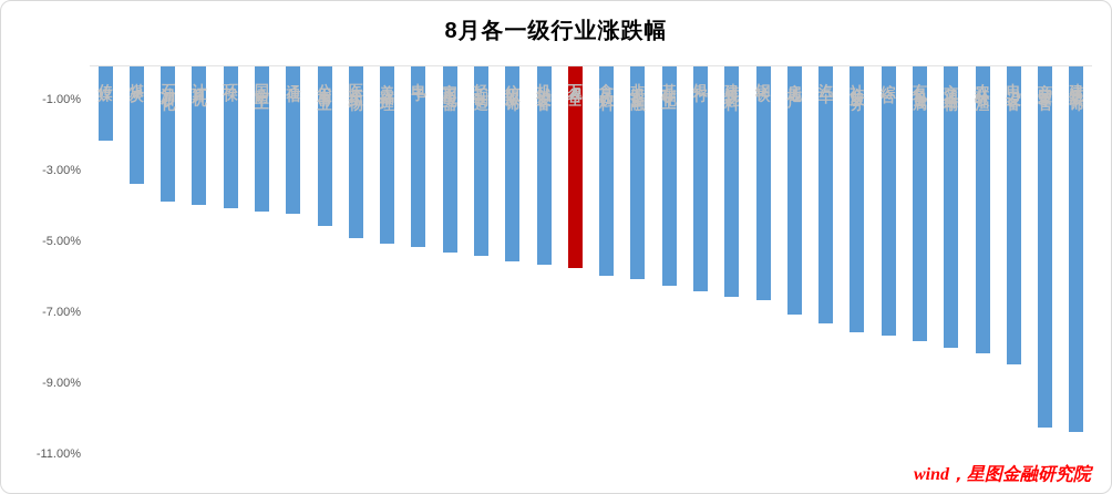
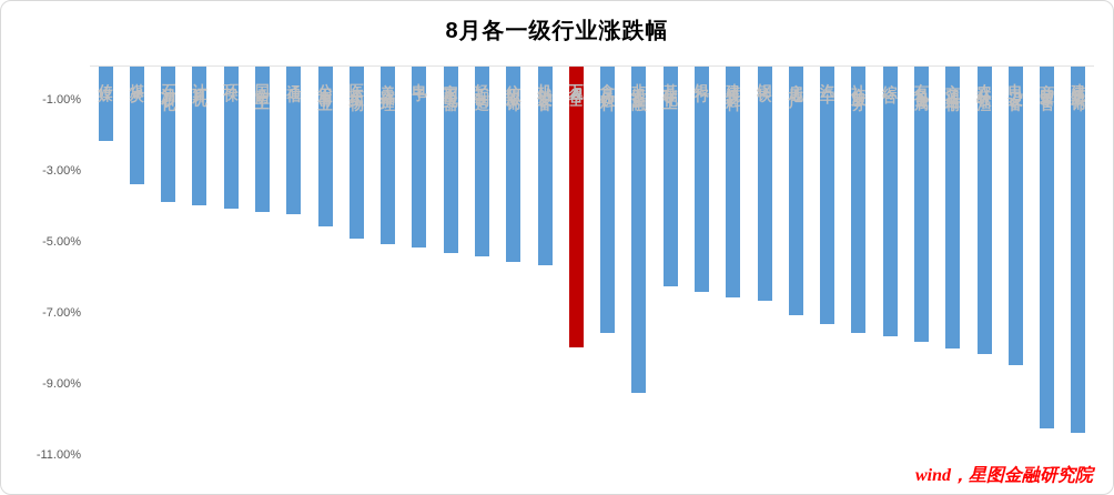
万得全A: -5.7% -> -7.9%
食品饮料: -5.9% -> -7.5%
非银金融: -6.0% -> -9.2%
